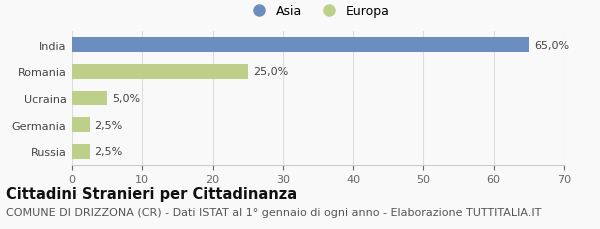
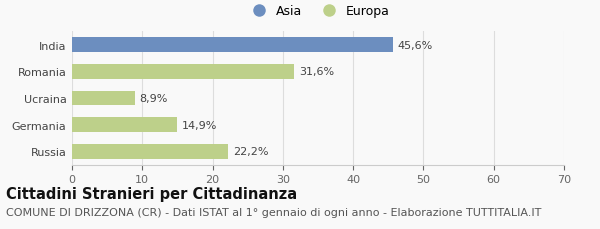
India: 65,0% -> 45,6%
Romania: 25,0% -> 31,6%
Ucraina: 5,0% -> 8,9%
Germania: 2,5% -> 14,9%
Russia: 2,5% -> 22,2%
